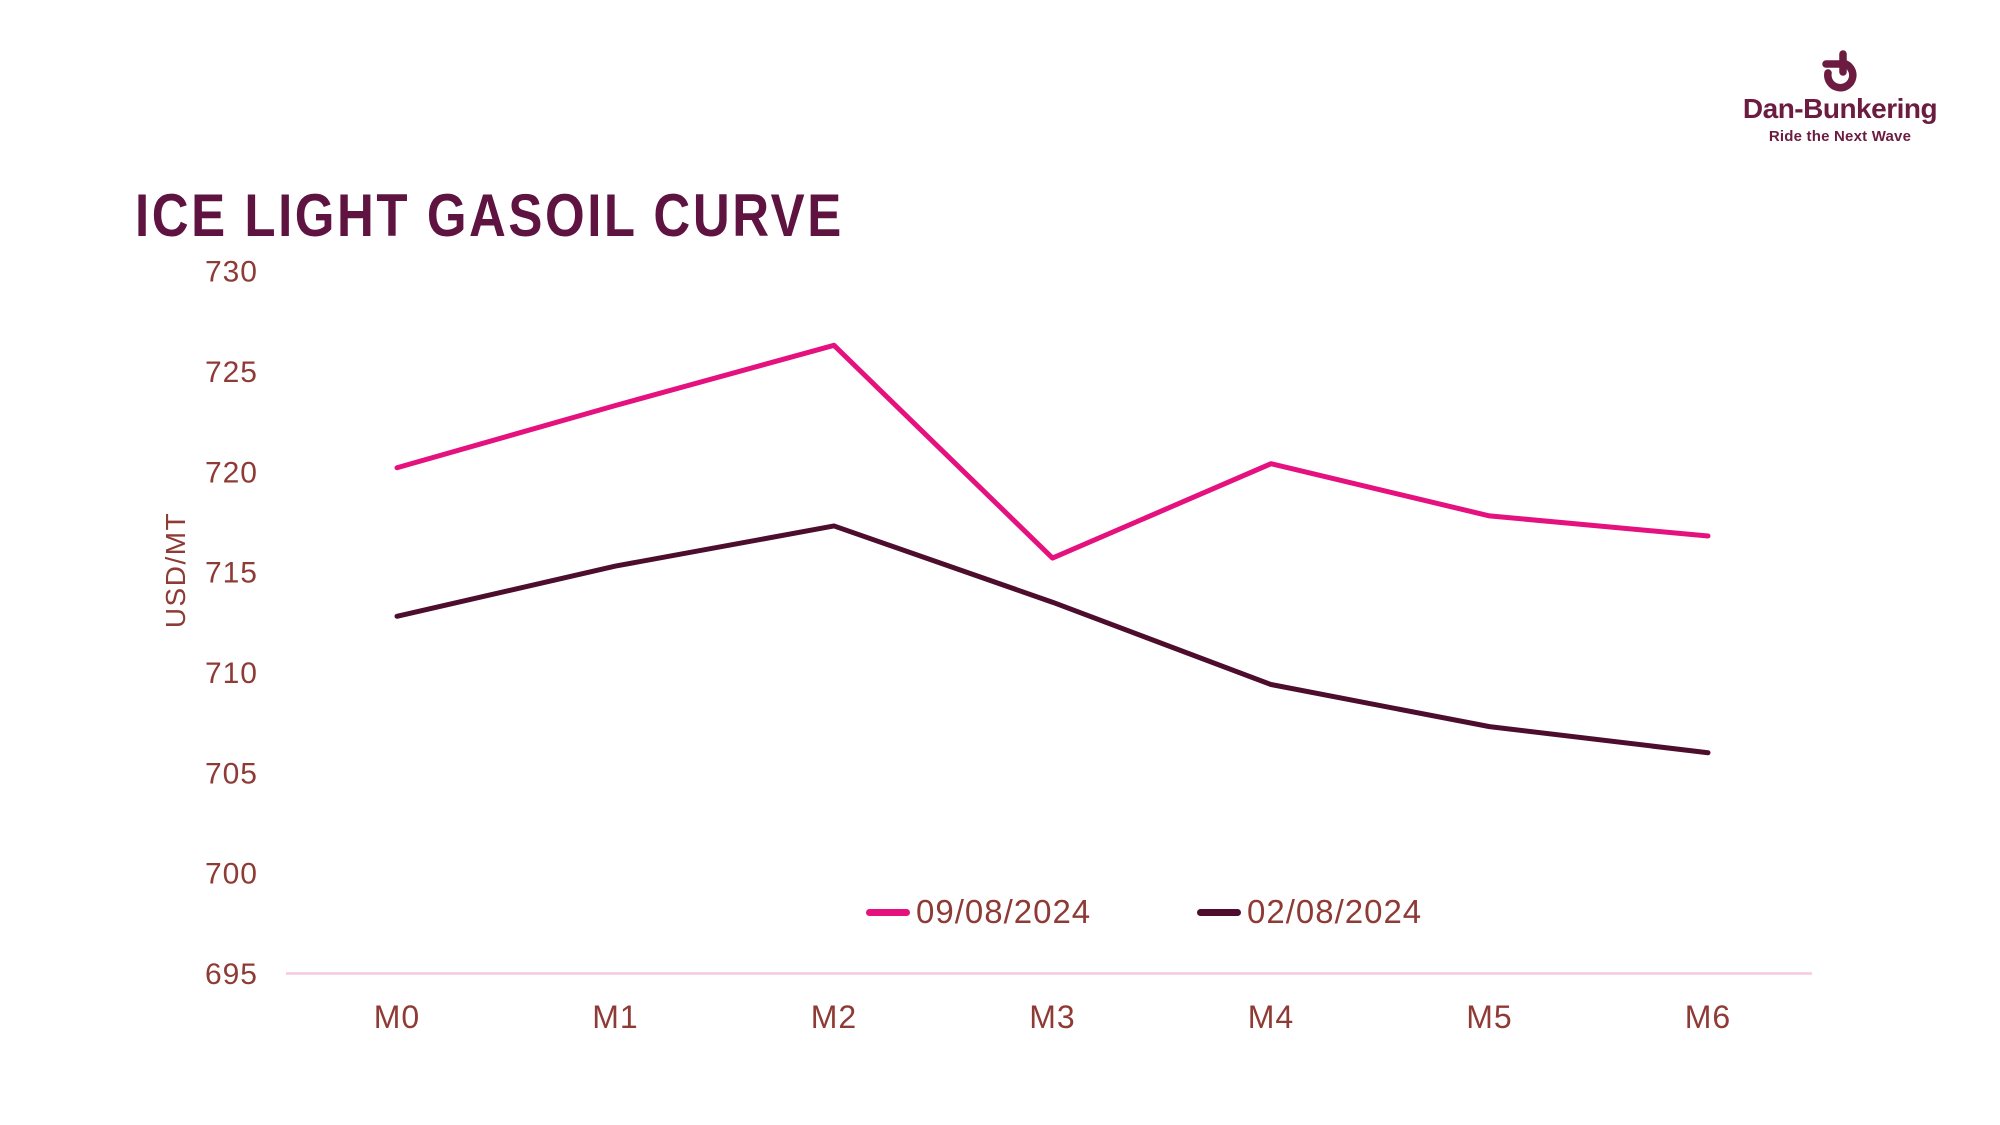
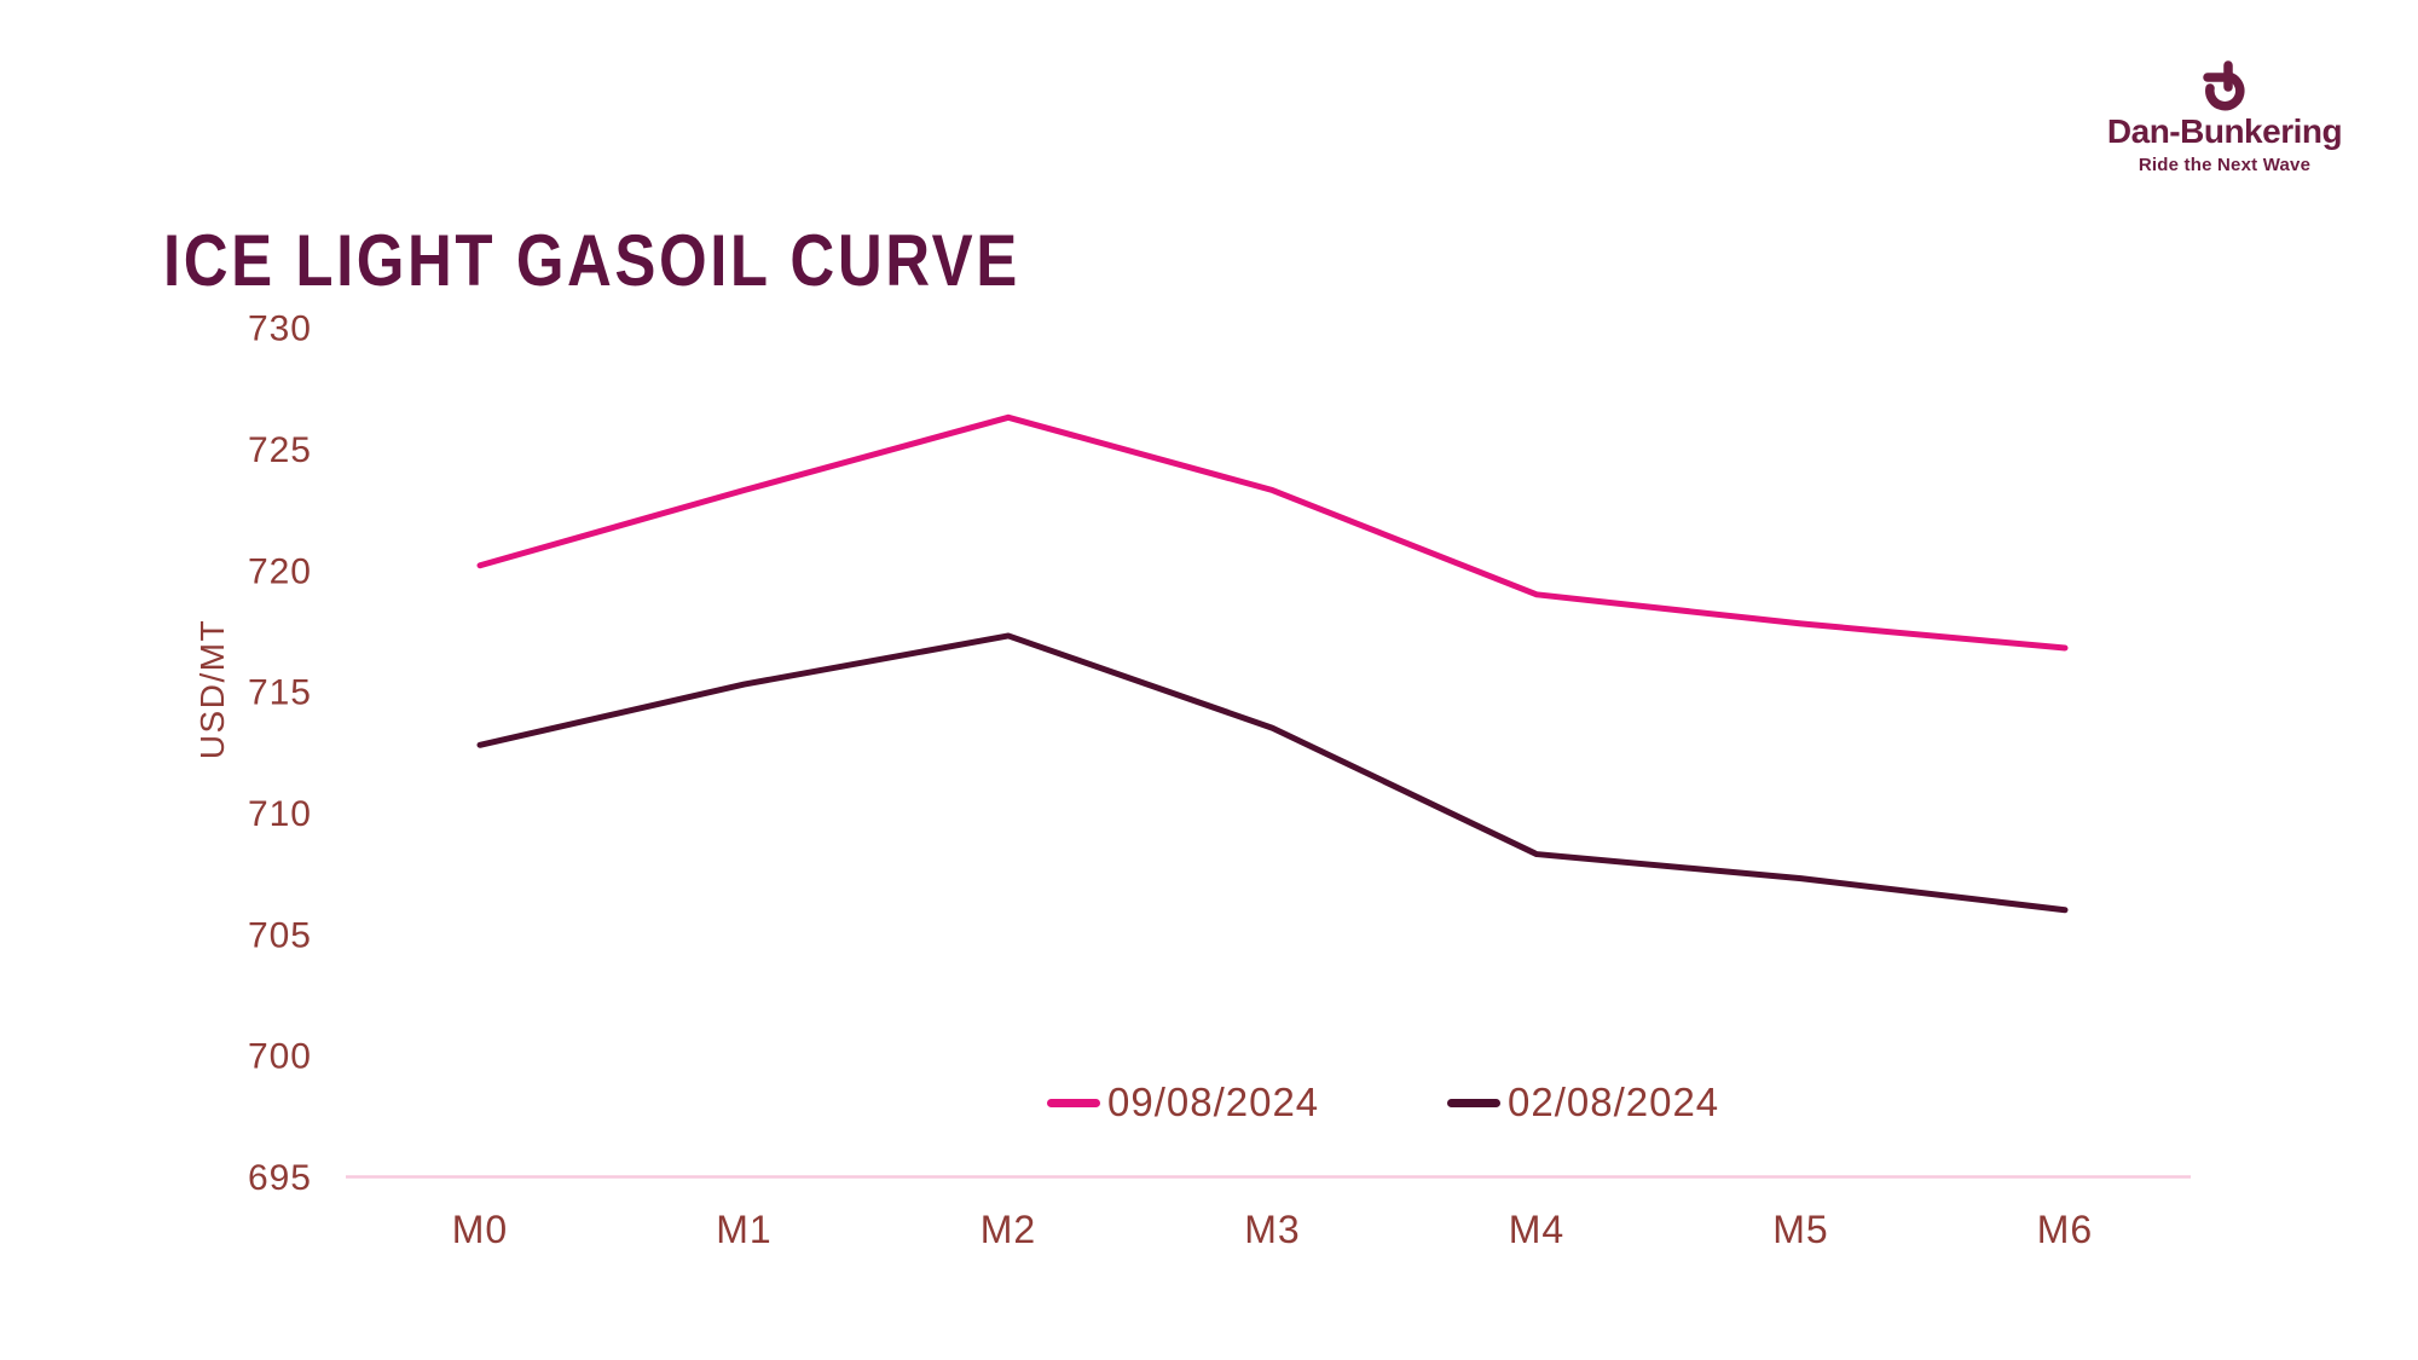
09/08/2024/M3: 715.7 -> 723.3
09/08/2024/M4: 720.4 -> 719.0
02/08/2024/M4: 709.4 -> 708.3
